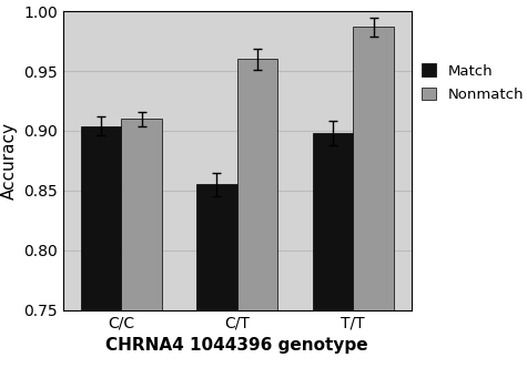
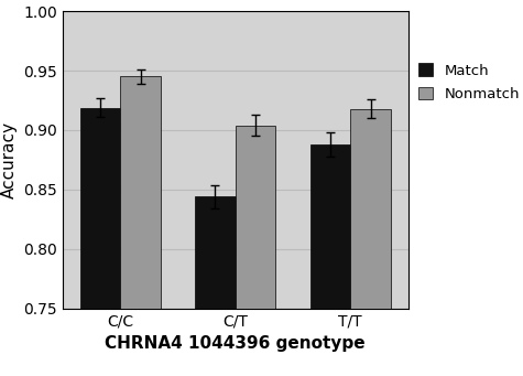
Match/C/C: 0.904 -> 0.919
Nonmatch/C/C: 0.910 -> 0.945
Match/C/T: 0.855 -> 0.844
Nonmatch/C/T: 0.960 -> 0.904
Match/T/T: 0.898 -> 0.888
Nonmatch/T/T: 0.987 -> 0.918
